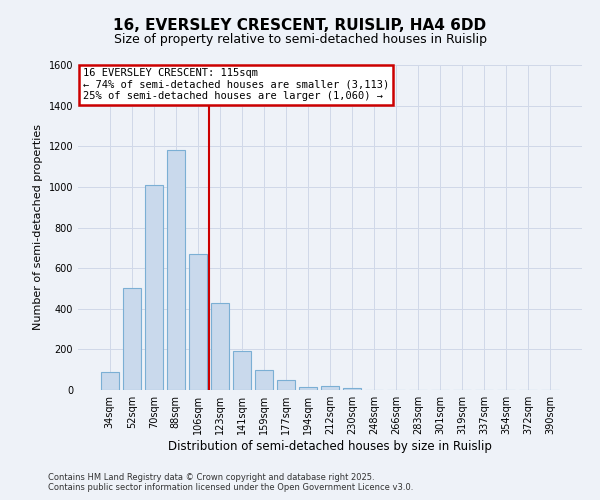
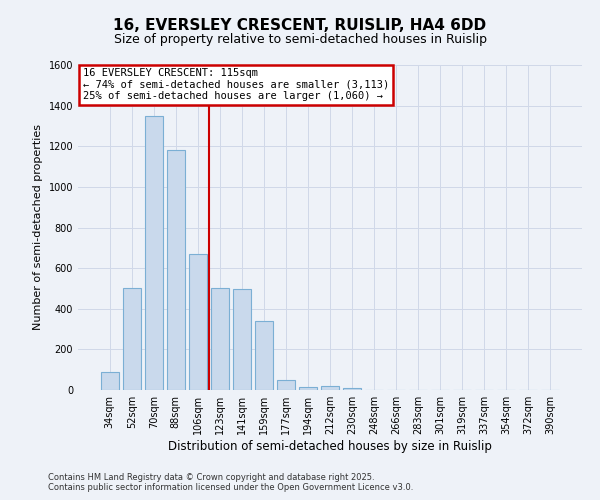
70sqm: 1010 -> 1350
123sqm: 430 -> 500
141sqm: 190 -> 495
159sqm: 100 -> 340
